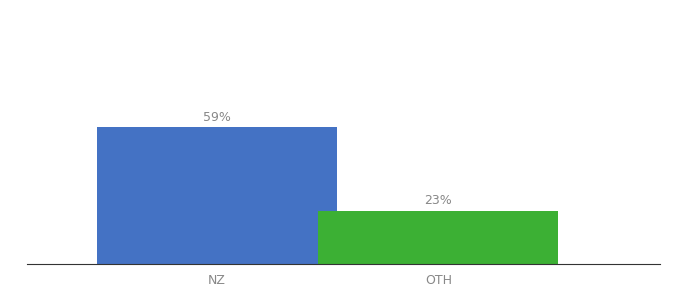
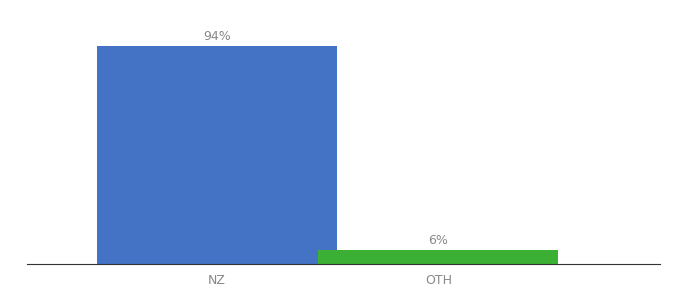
NZ: 59% -> 94%
OTH: 23% -> 6%
